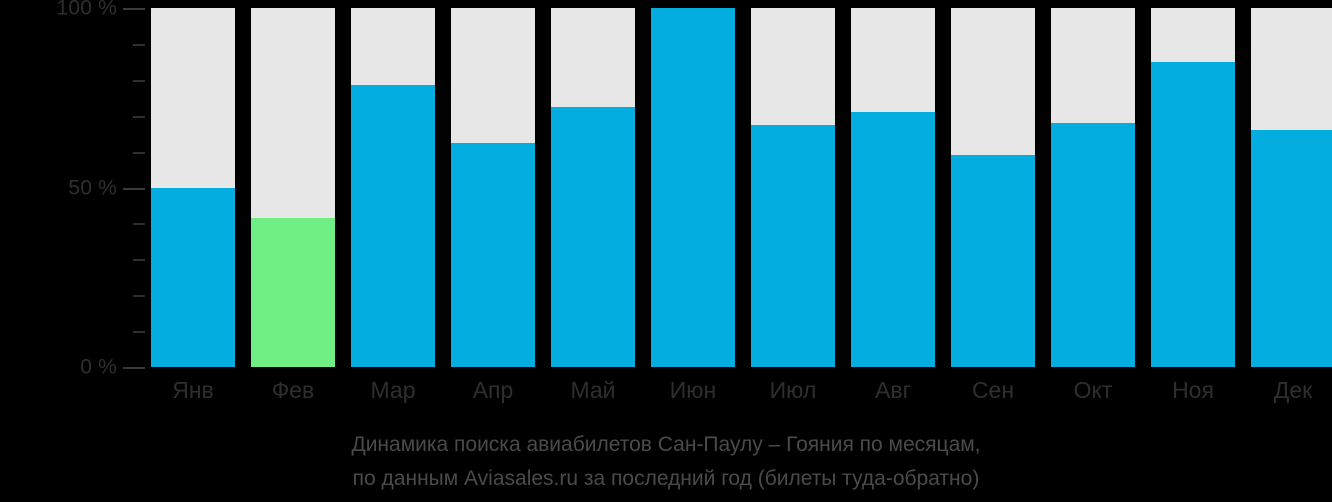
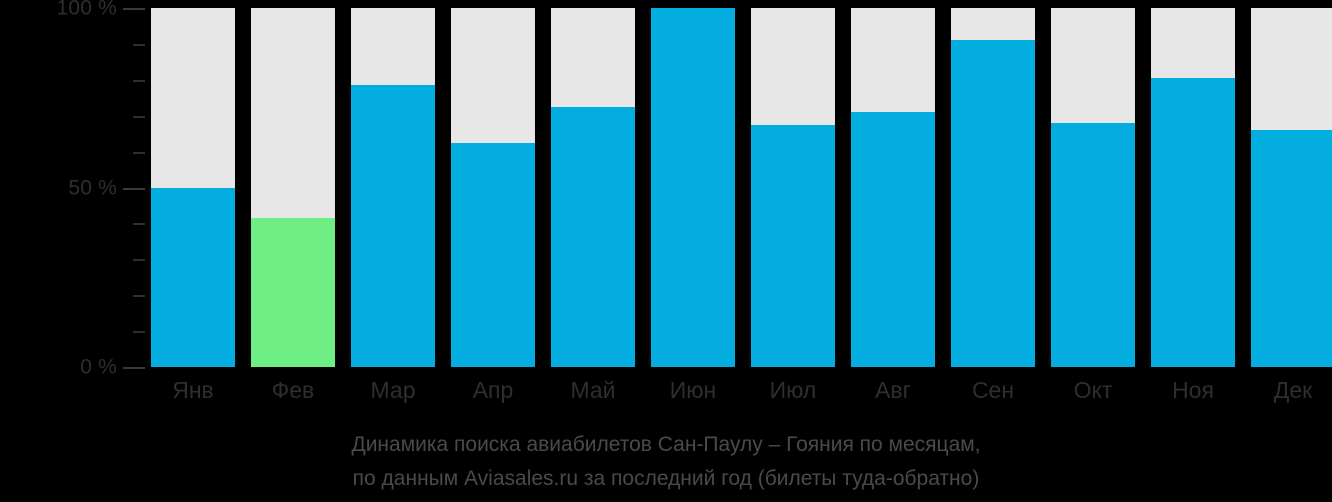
Сен: 59% -> 91%
Ноя: 85% -> 80%
